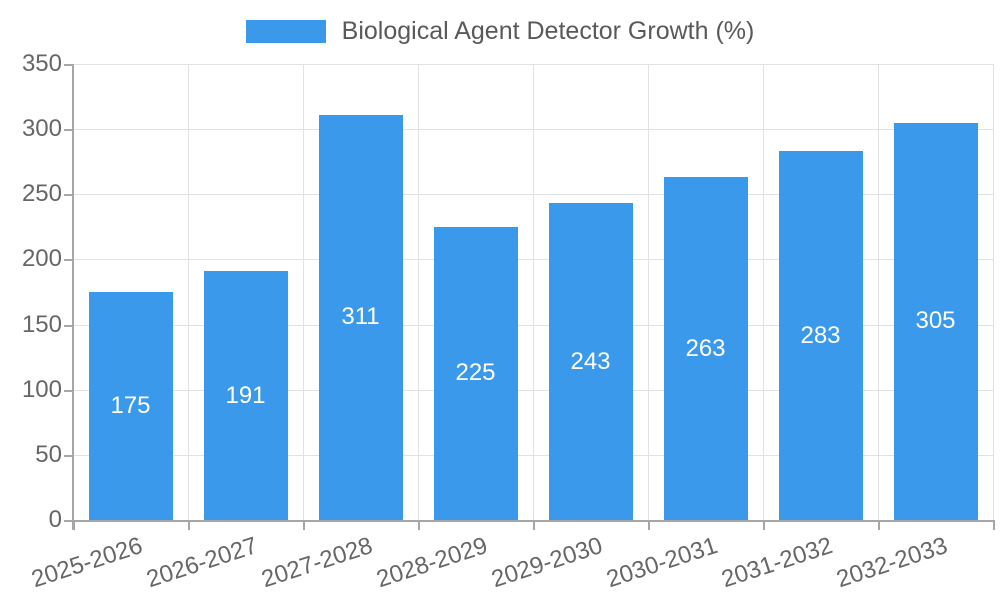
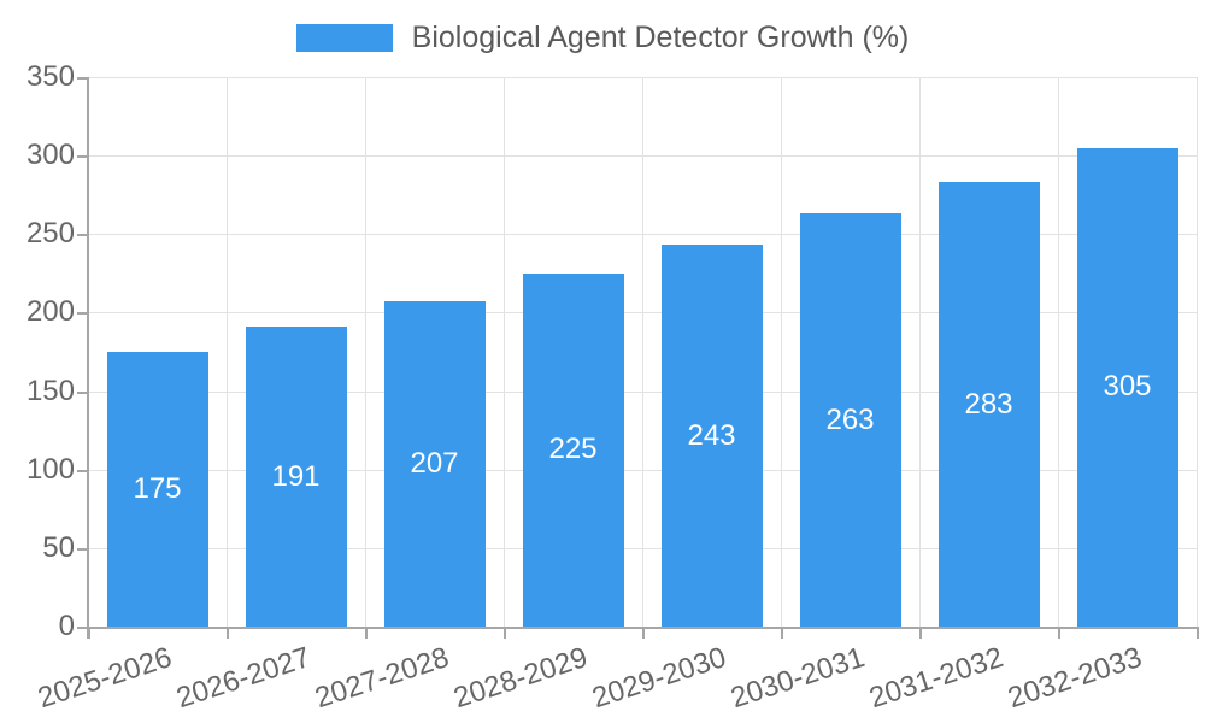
2027-2028: 311 -> 207
